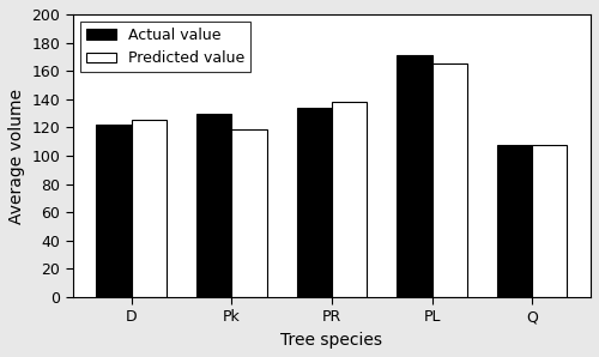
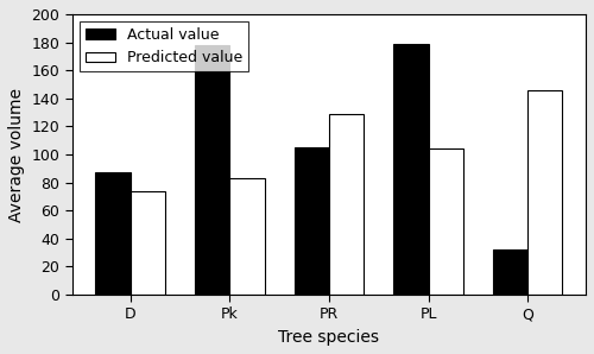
Actual value/D: 122 -> 87
Predicted value/D: 125 -> 74
Actual value/Pk: 130 -> 178
Predicted value/Pk: 119 -> 83
Actual value/PR: 134 -> 105
Predicted value/PR: 138 -> 129
Actual value/PL: 171 -> 179
Predicted value/PL: 165 -> 104
Actual value/Q: 108 -> 32
Predicted value/Q: 108 -> 146
